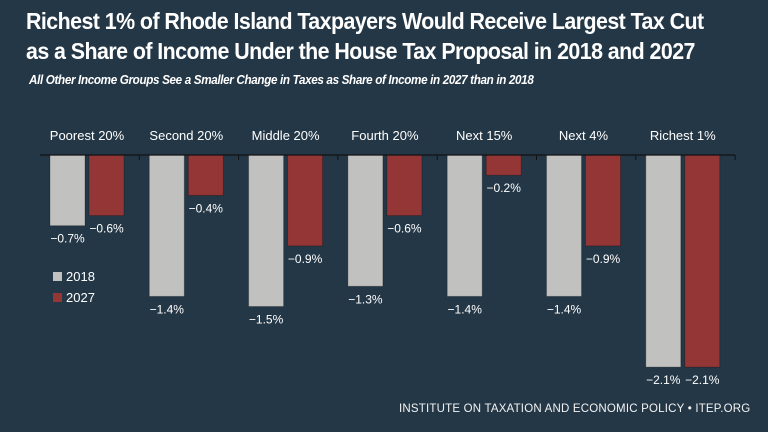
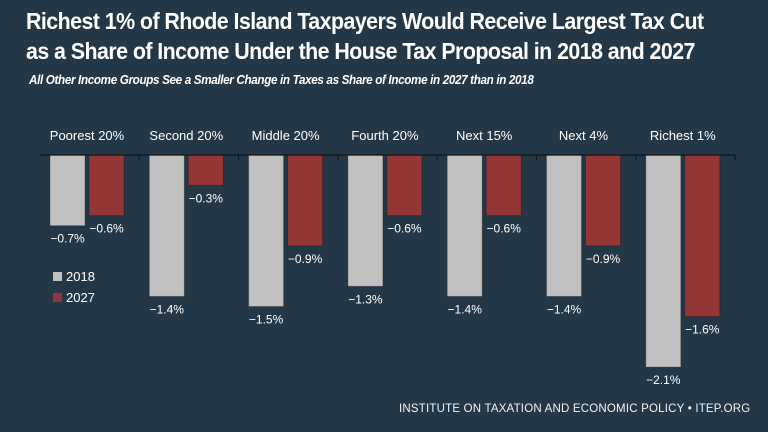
2027/Second 20%: −0.4% -> −0.3%
2027/Next 15%: −0.2% -> −0.6%
2027/Richest 1%: −2.1% -> −1.6%
